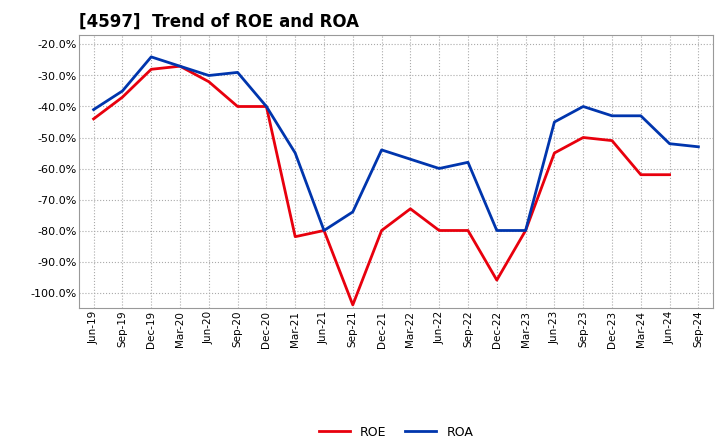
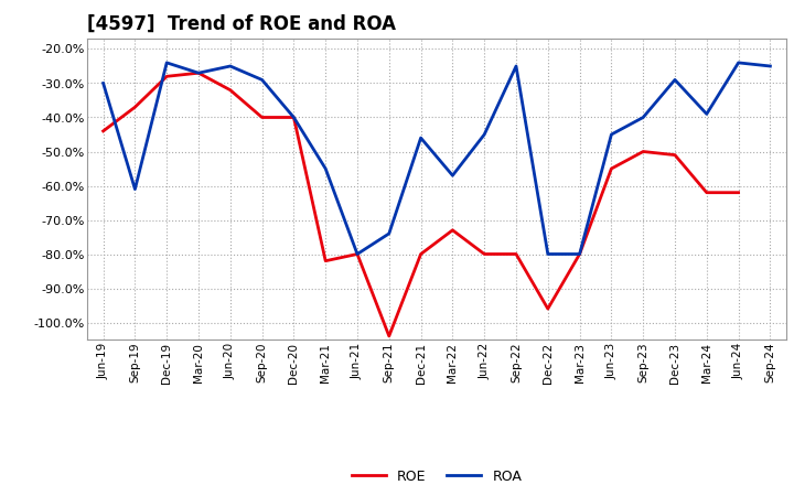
ROA/Jun-19: -41% -> -30%
ROA/Sep-19: -35% -> -61%
ROA/Jun-20: -30% -> -25%
ROA/Dec-21: -54% -> -46%
ROA/Jun-22: -60% -> -45%
ROA/Sep-22: -58% -> -25%
ROA/Dec-23: -43% -> -29%
ROA/Mar-24: -43% -> -39%
ROA/Jun-24: -52% -> -24%
ROA/Sep-24: -53% -> -25%
